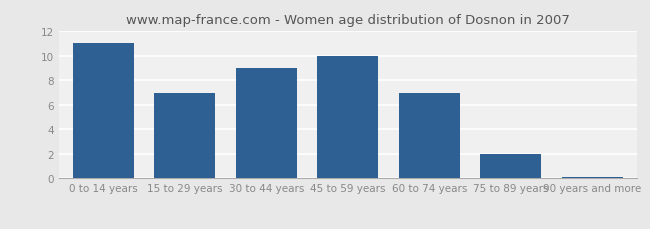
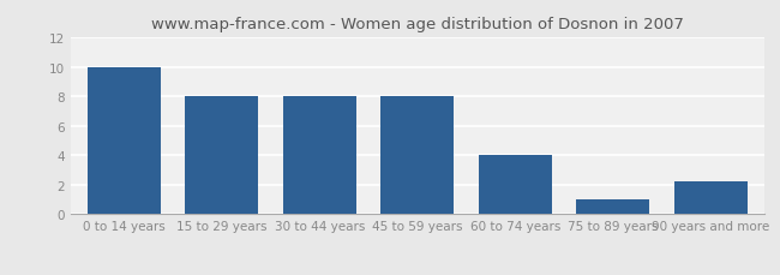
0 to 14 years: 11.0 -> 10.0
15 to 29 years: 7.0 -> 8.0
30 to 44 years: 9.0 -> 8.0
45 to 59 years: 10.0 -> 8.0
60 to 74 years: 7.0 -> 4.0
75 to 89 years: 2.0 -> 1.0
90 years and more: 0.1 -> 2.2
